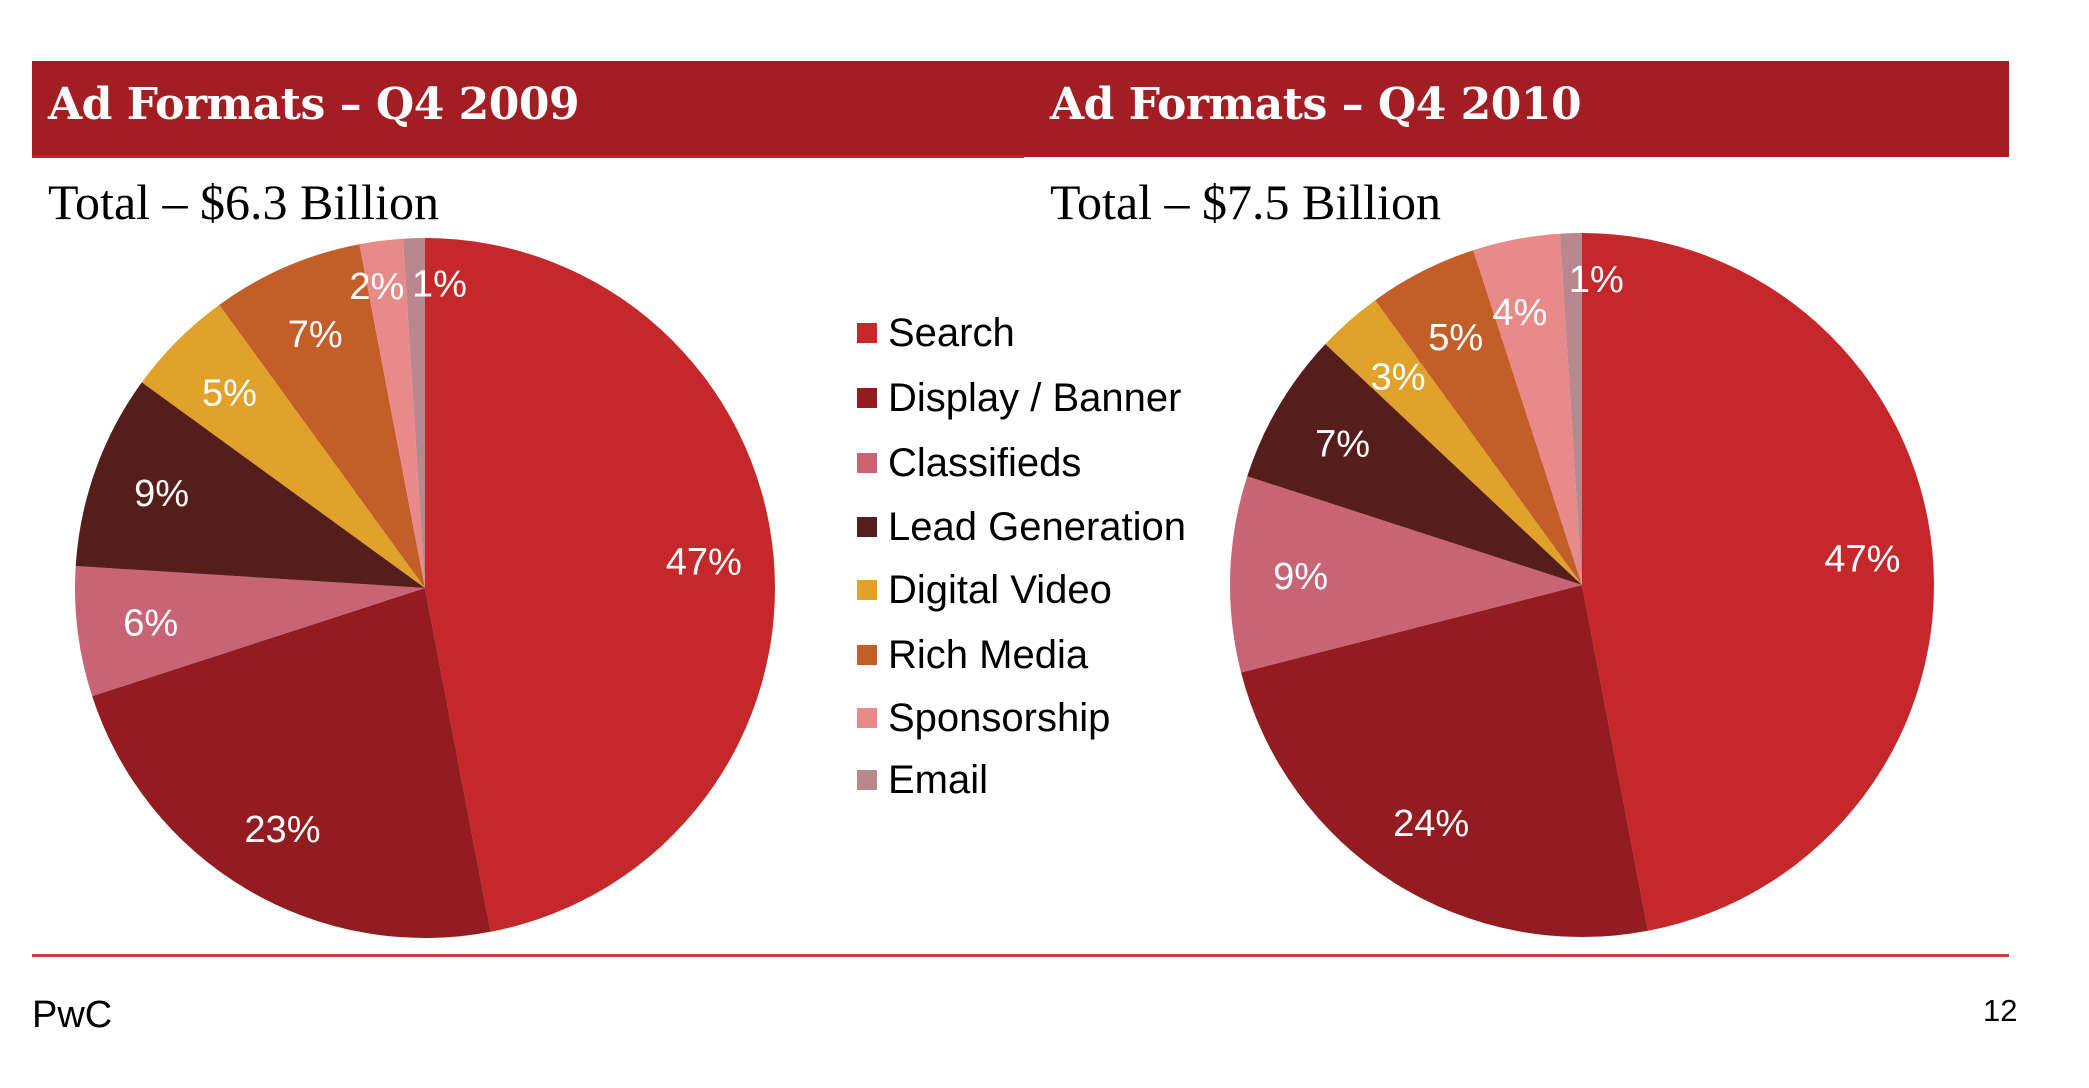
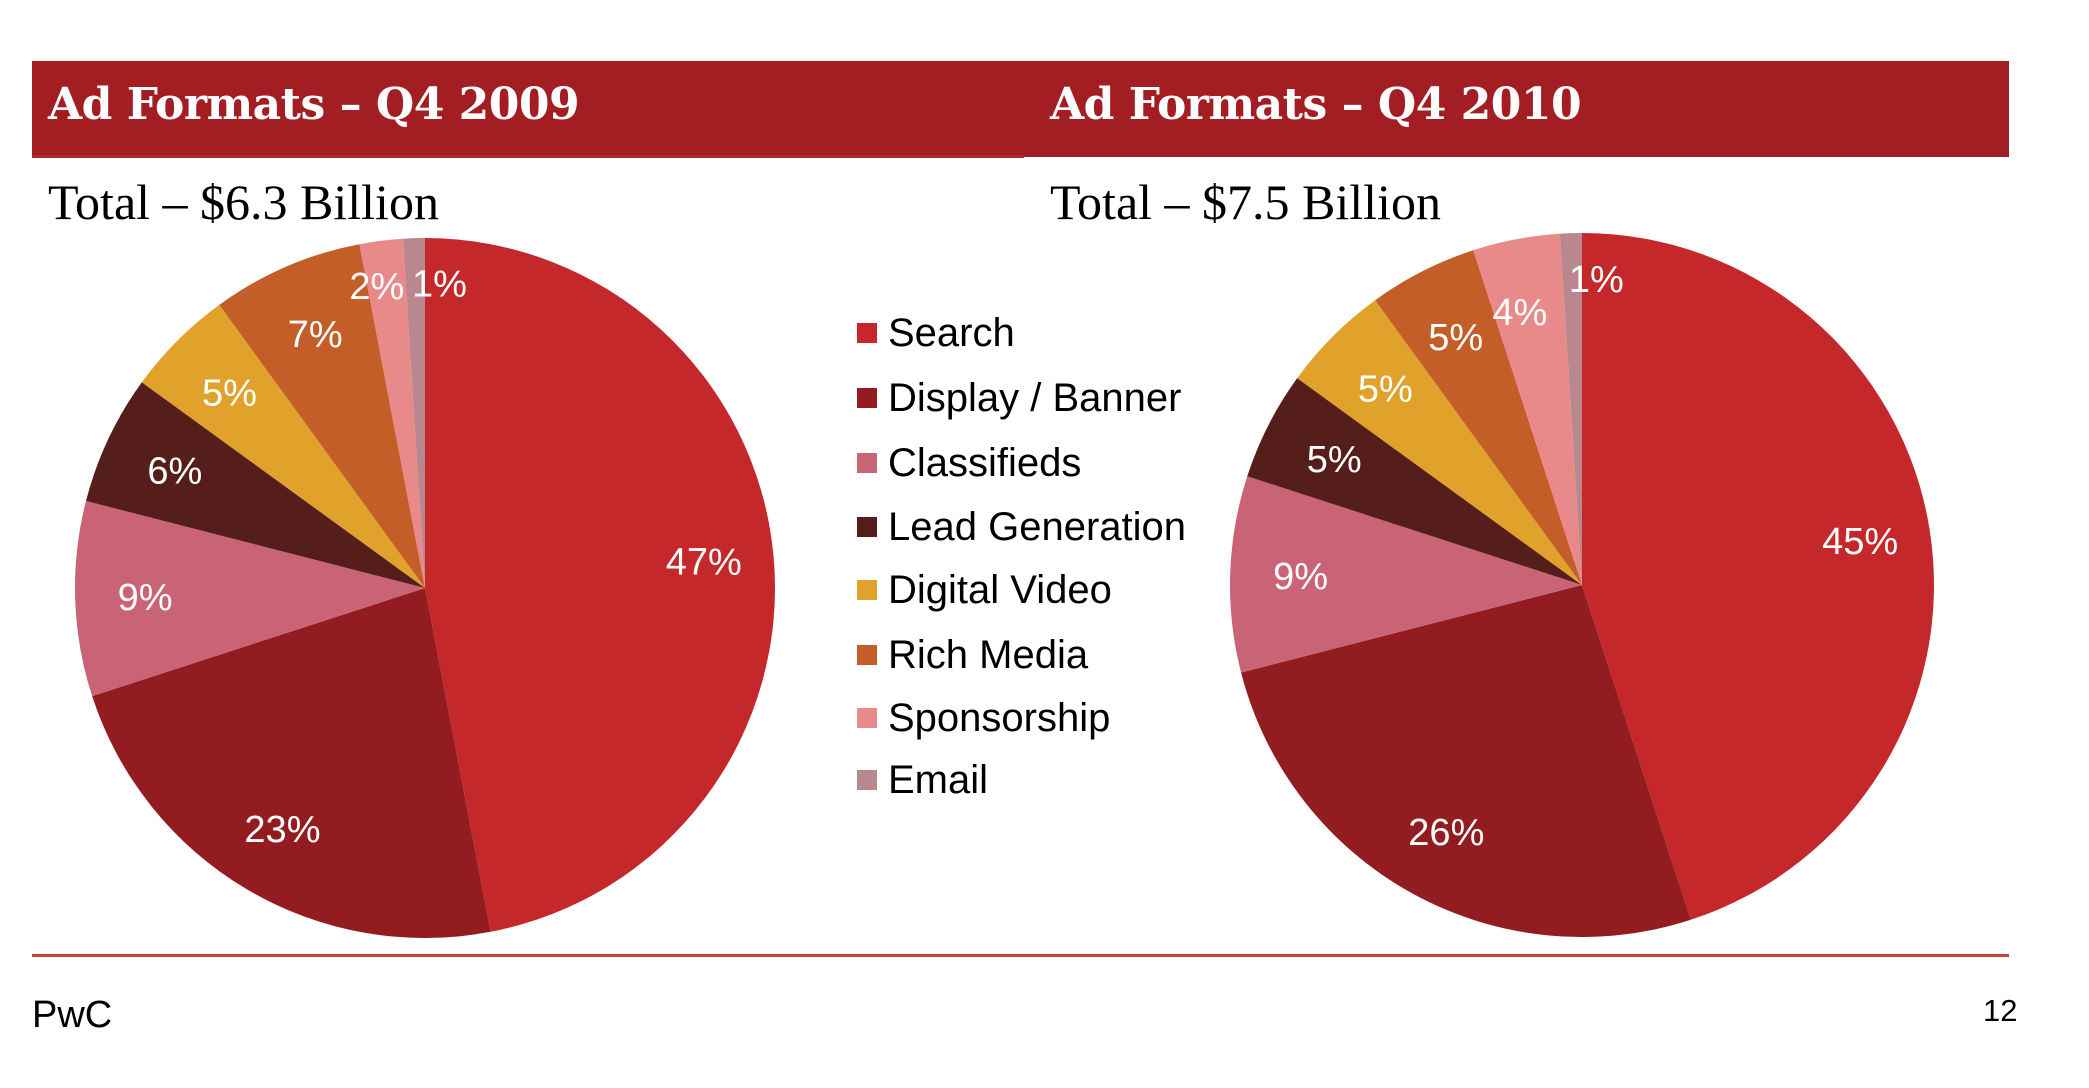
Ad Formats – Q4 2009/Classifieds: 6% -> 9%
Ad Formats – Q4 2009/Lead Generation: 9% -> 6%
Ad Formats – Q4 2010/Search: 47% -> 45%
Ad Formats – Q4 2010/Display / Banner: 24% -> 26%
Ad Formats – Q4 2010/Lead Generation: 7% -> 5%
Ad Formats – Q4 2010/Digital Video: 3% -> 5%
